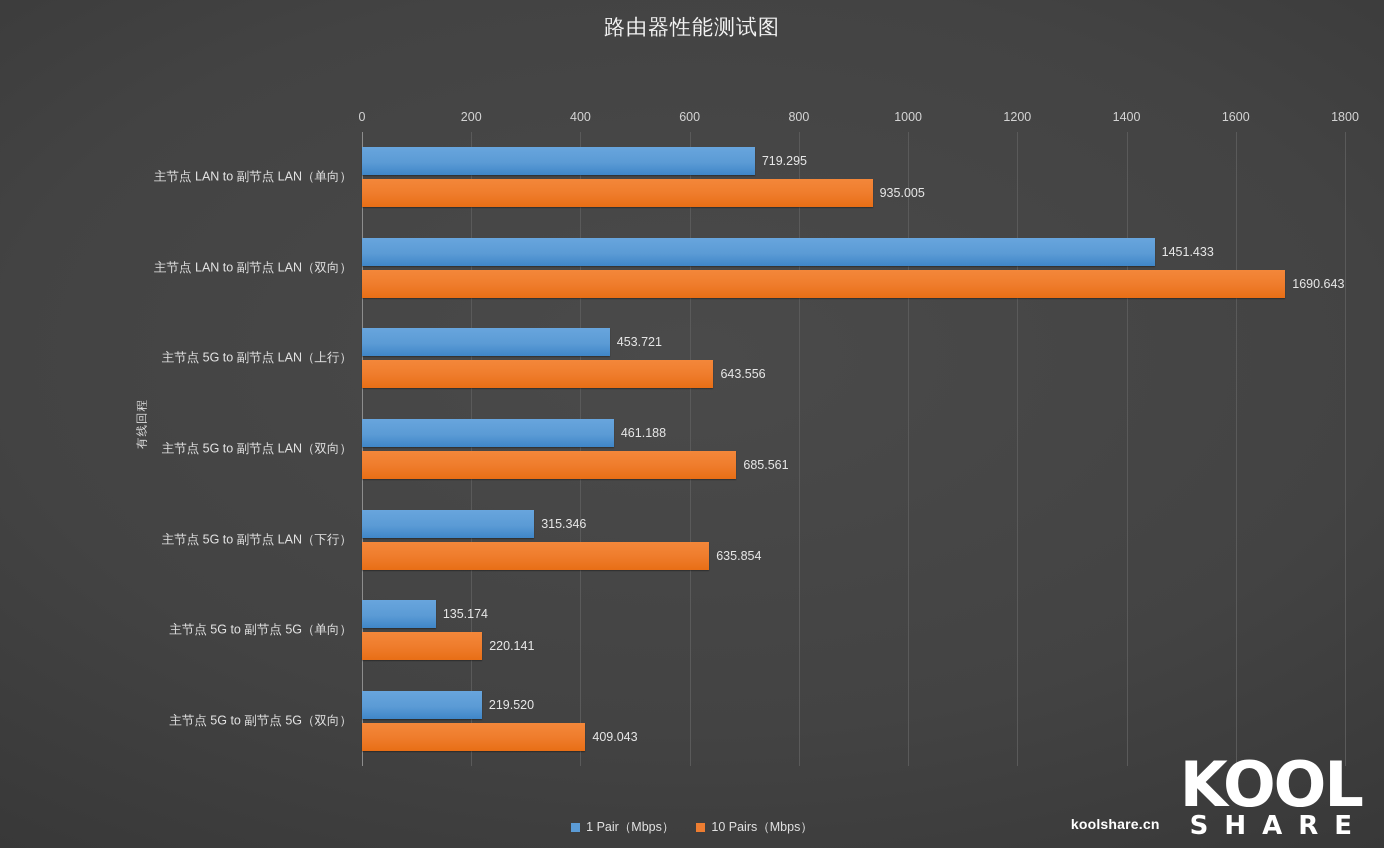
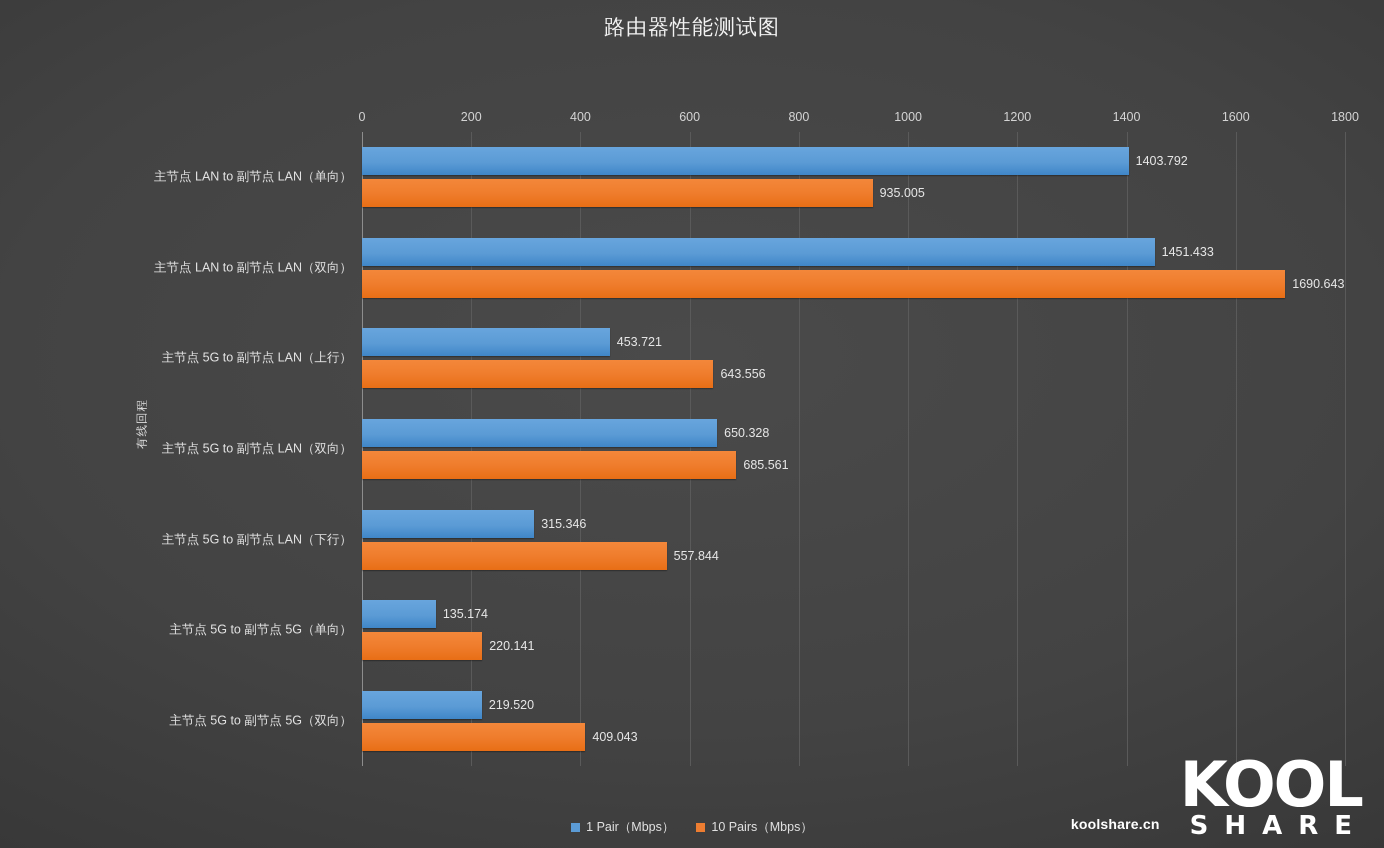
1 Pair（Mbps）/主节点 LAN to 副节点 LAN（单向）: 719.295 -> 1403.792
1 Pair（Mbps）/主节点 5G to 副节点 LAN（双向）: 461.188 -> 650.328
10 Pairs（Mbps）/主节点 5G to 副节点 LAN（下行）: 635.854 -> 557.844
